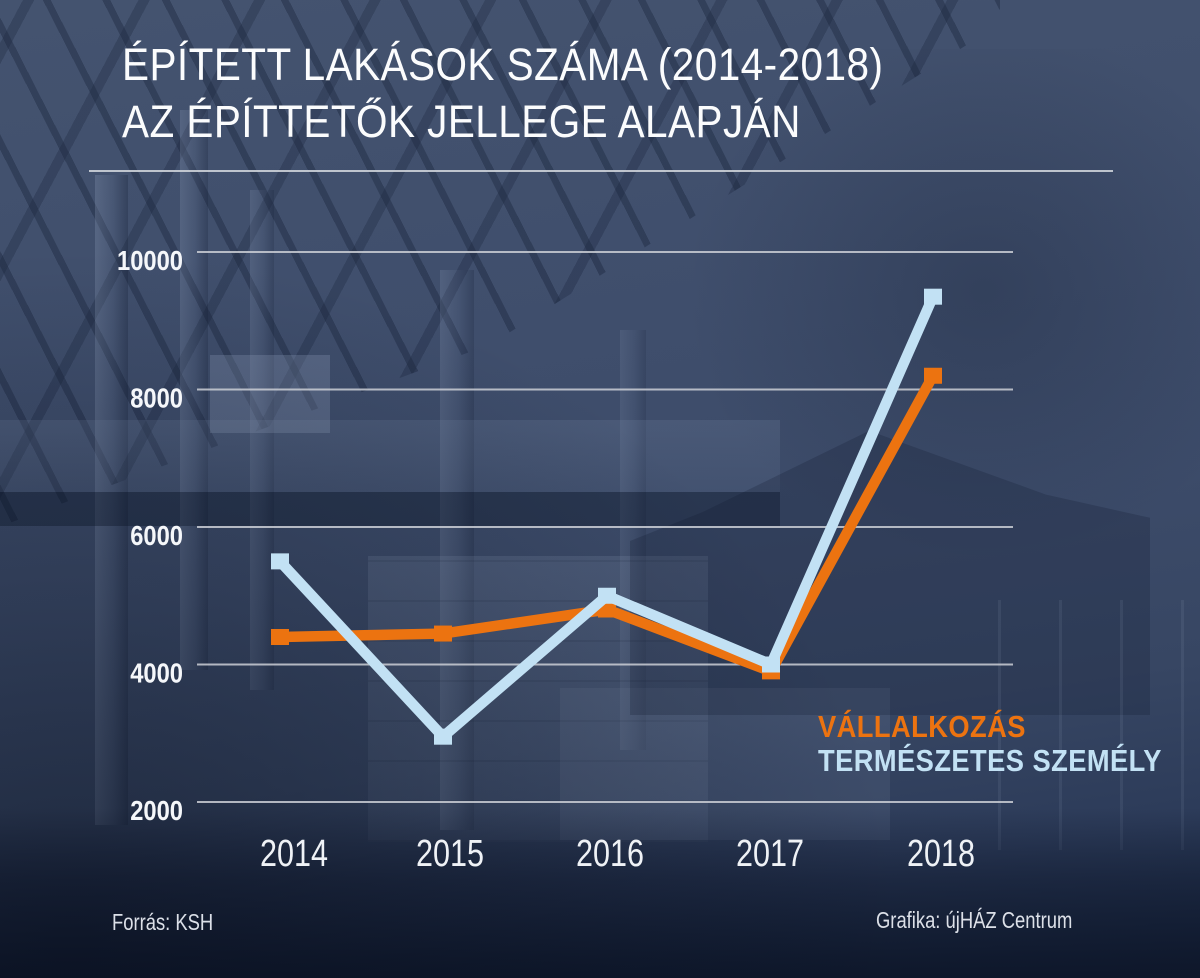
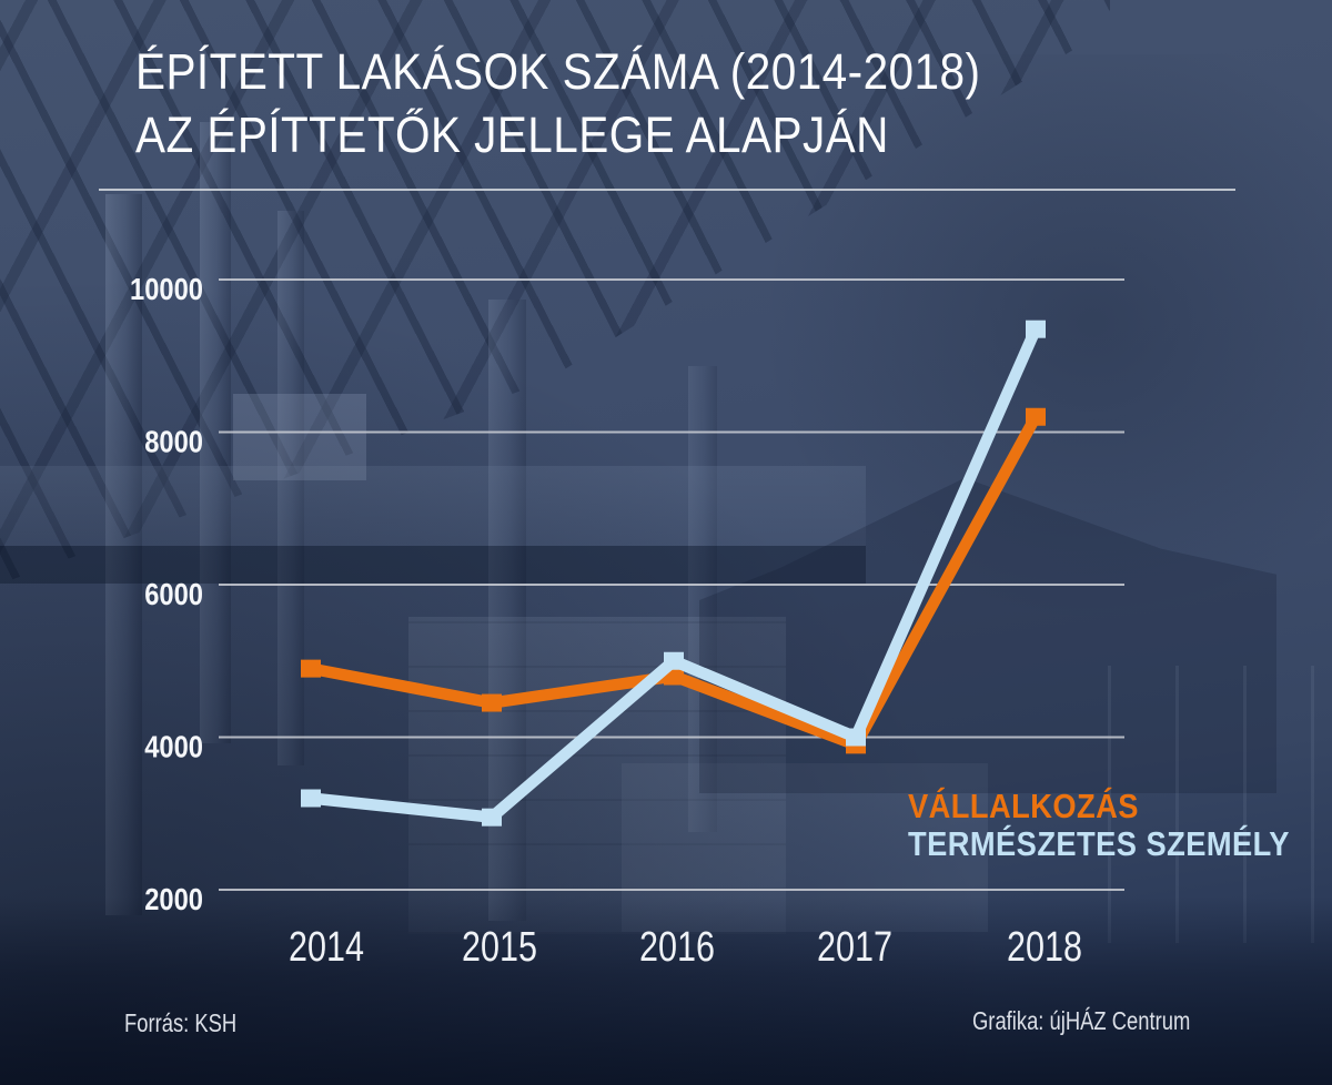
VÁLLALKOZÁS/2014: 4400 -> 4900
TERMÉSZETES SZEMÉLY/2014: 5500 -> 3200
